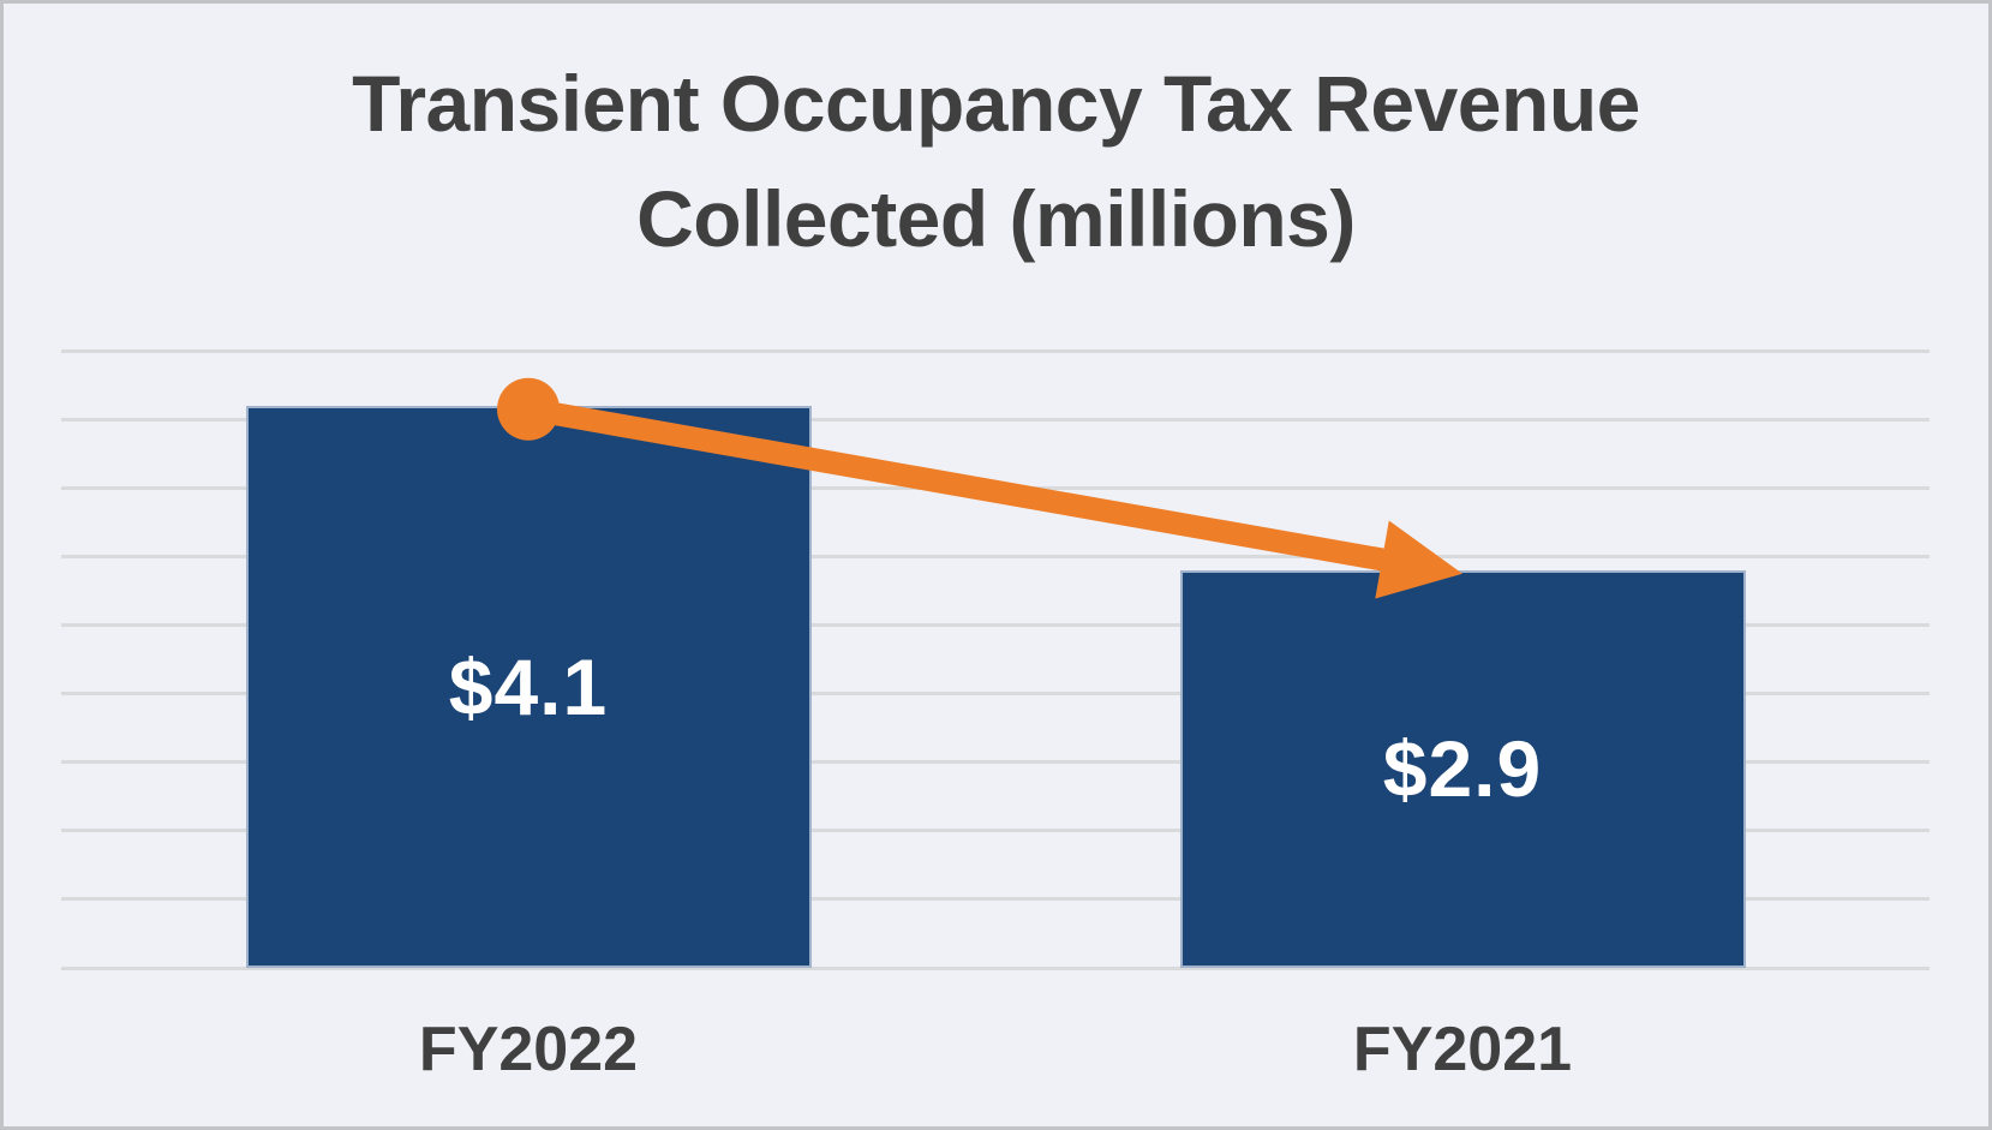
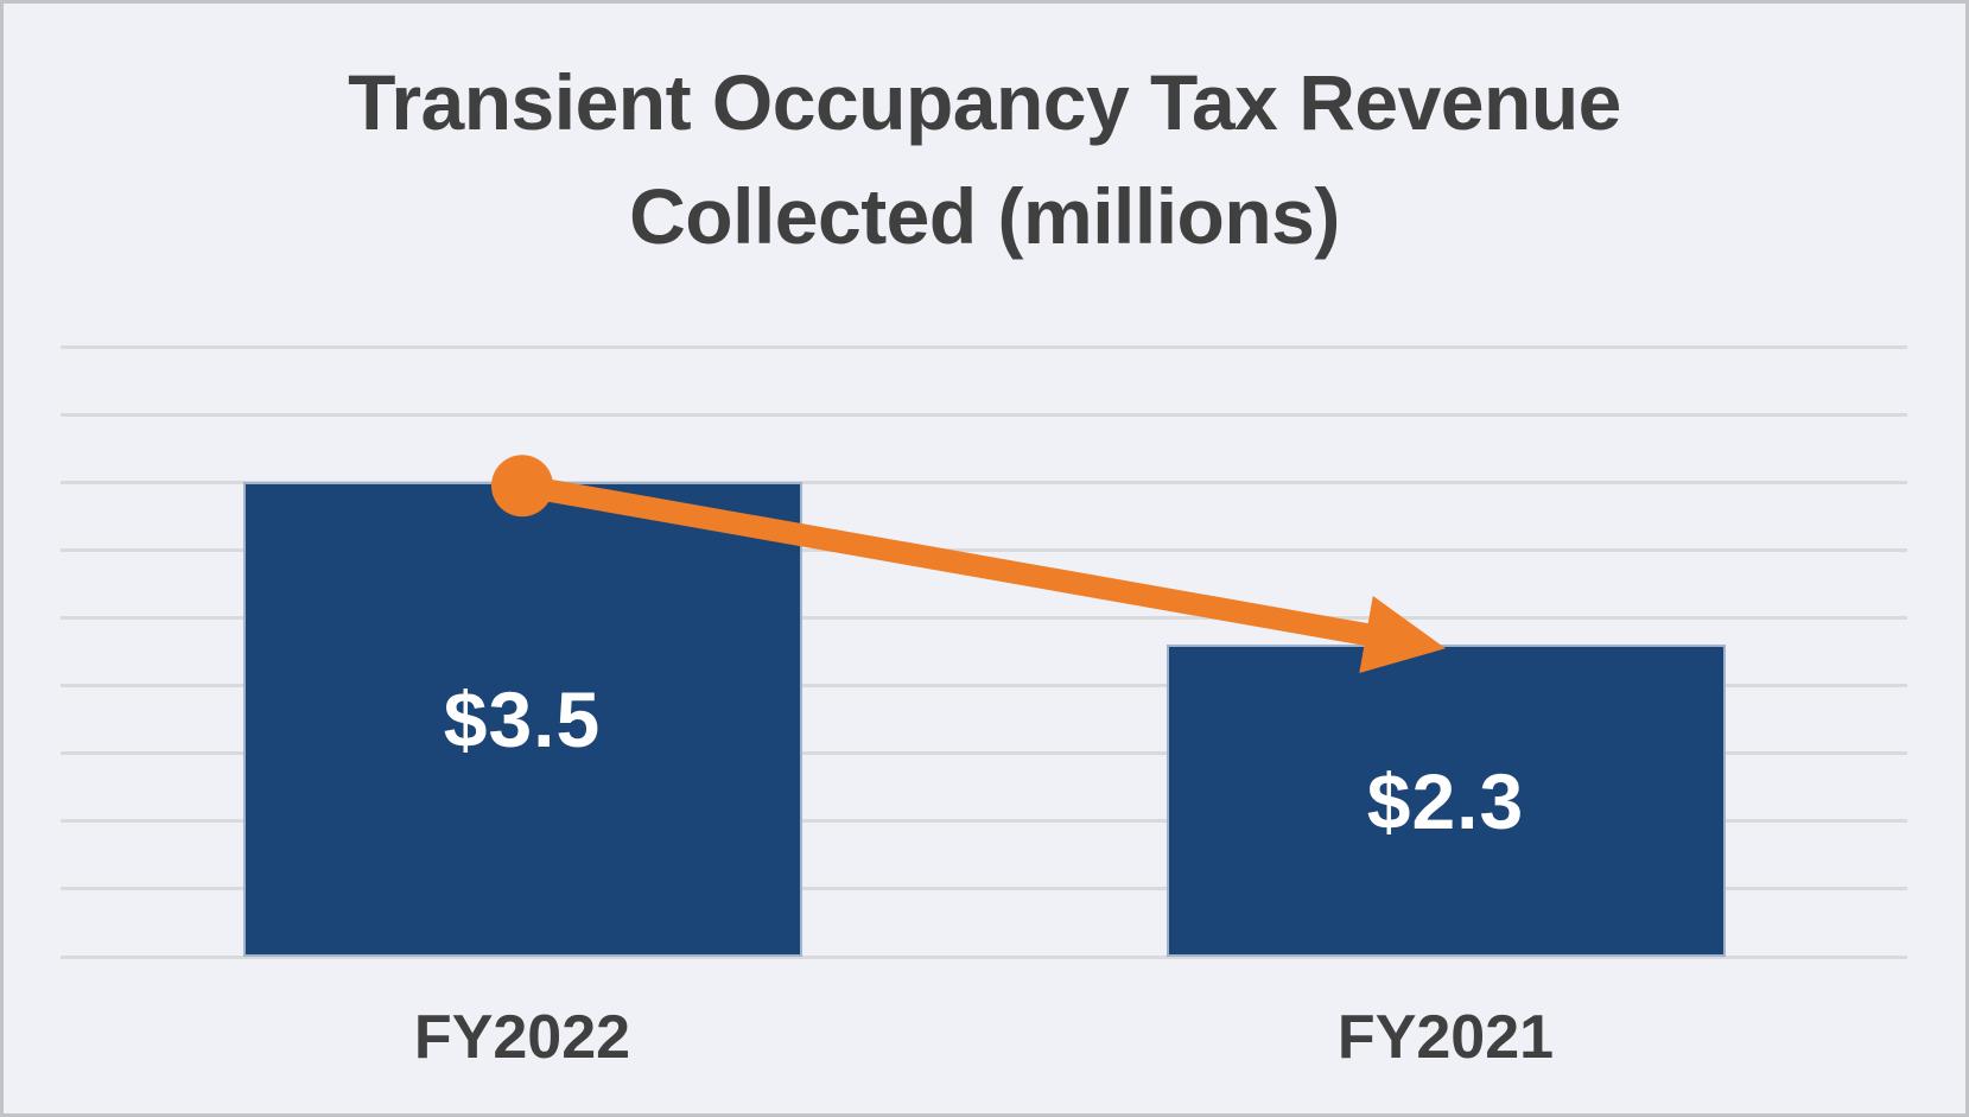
FY2022: $4.1 -> $3.5
FY2021: $2.9 -> $2.3
